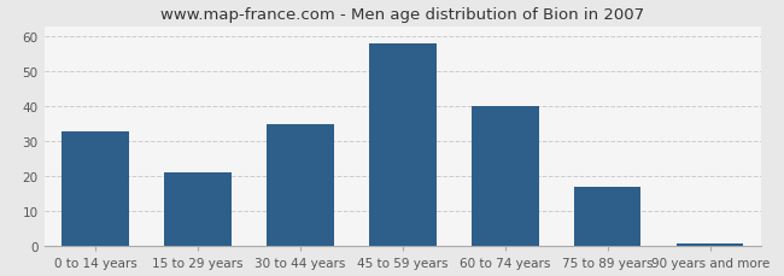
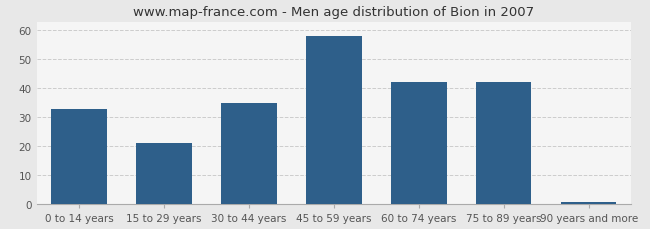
60 to 74 years: 40 -> 42
75 to 89 years: 17 -> 42
